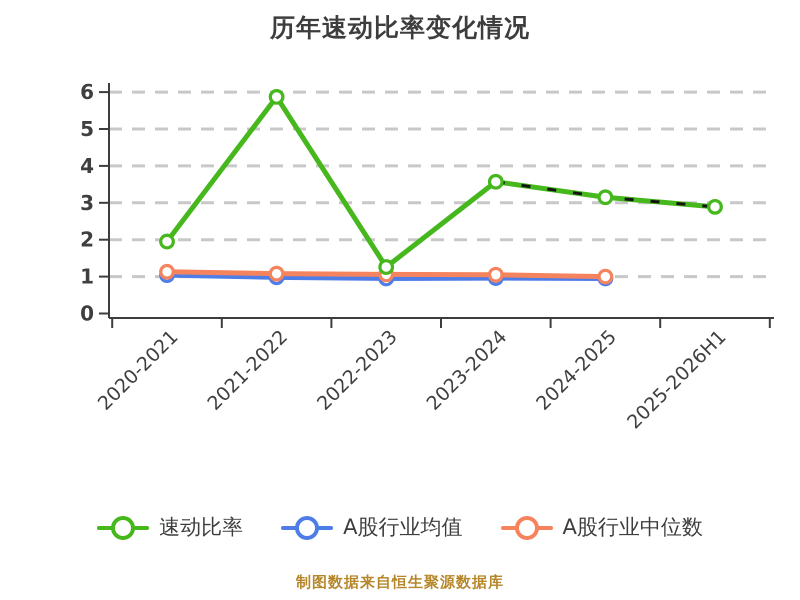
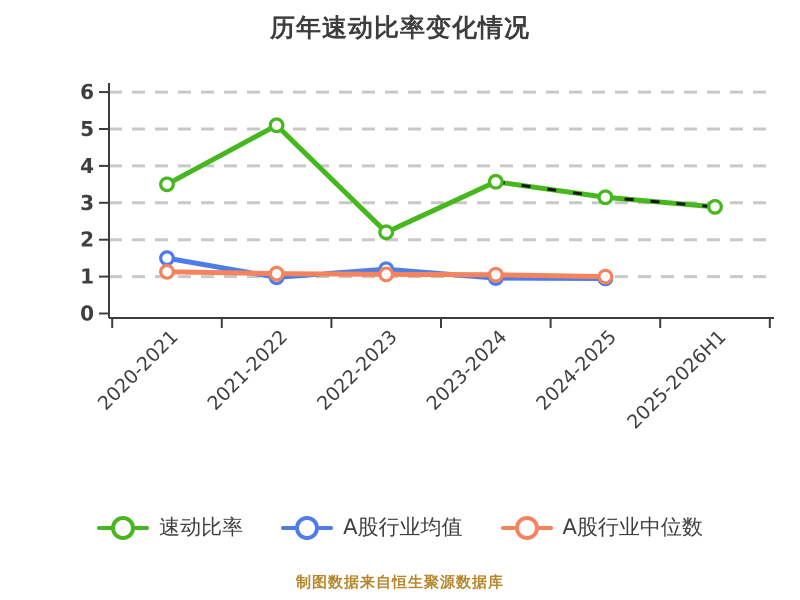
速动比率/2020-2021: 1.9 -> 3.5
A股行业均值/2020-2021: 1.0 -> 1.5
速动比率/2021-2022: 5.9 -> 5.1
速动比率/2022-2023: 1.3 -> 2.2
A股行业均值/2022-2023: 0.9 -> 1.2
